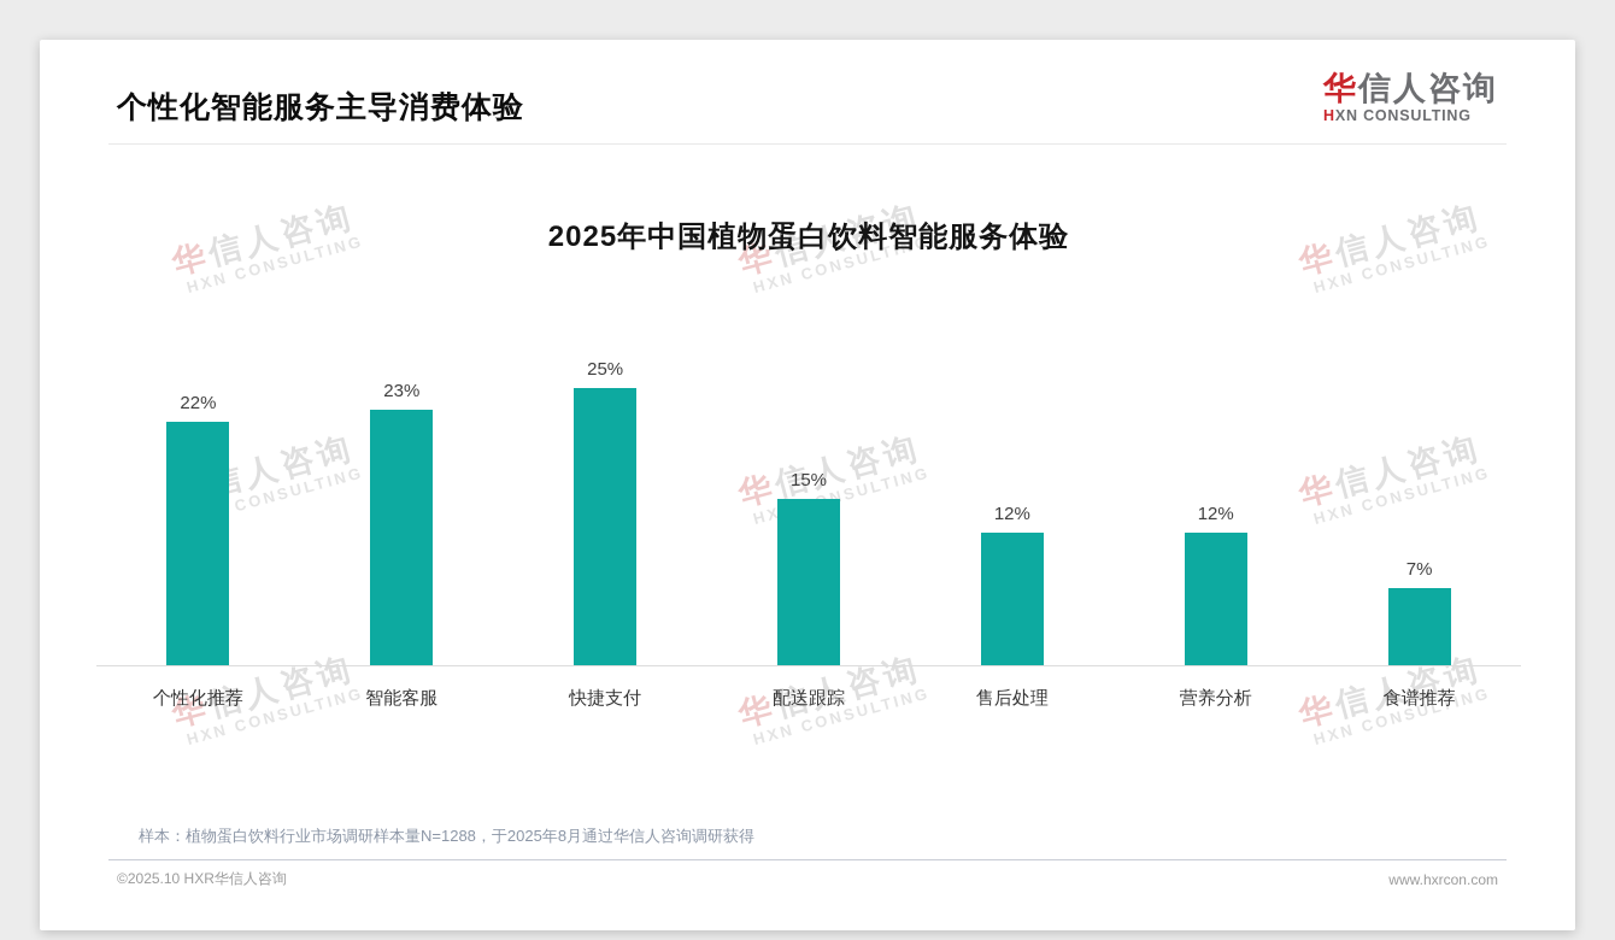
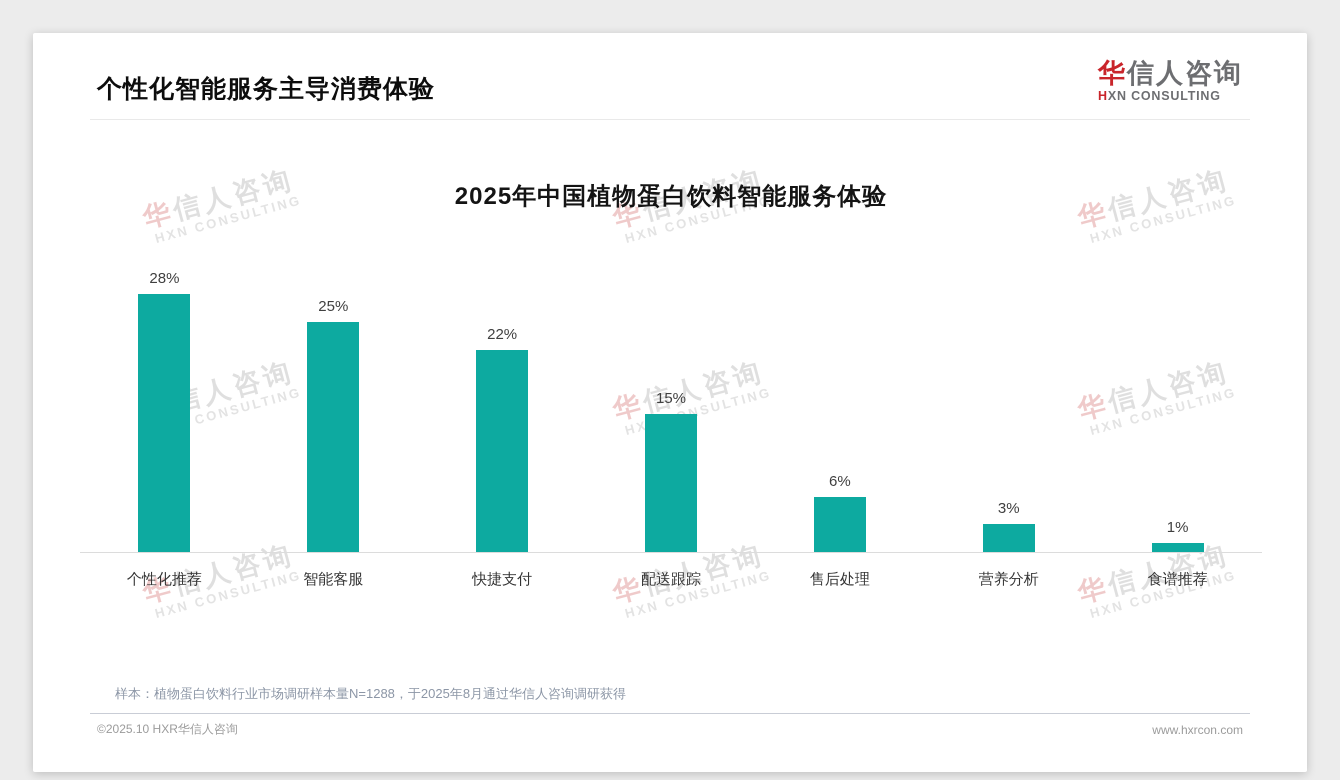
个性化推荐: 22% -> 28%
智能客服: 23% -> 25%
快捷支付: 25% -> 22%
售后处理: 12% -> 6%
营养分析: 12% -> 3%
食谱推荐: 7% -> 1%
